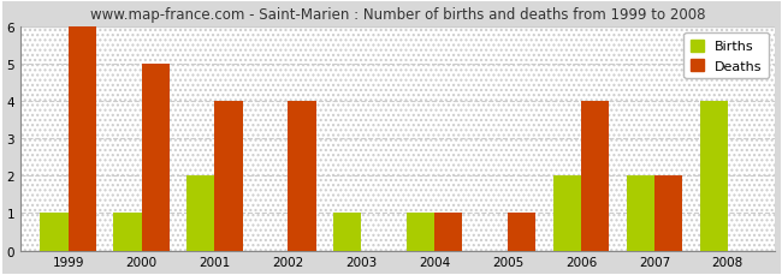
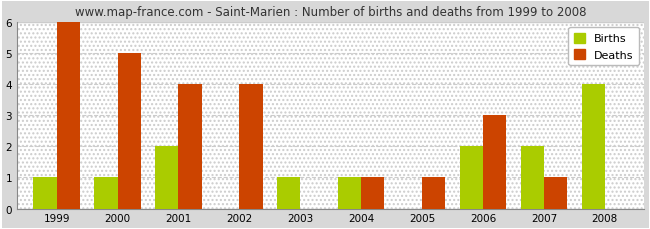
Deaths/2006: 4 -> 3
Deaths/2007: 2 -> 1
